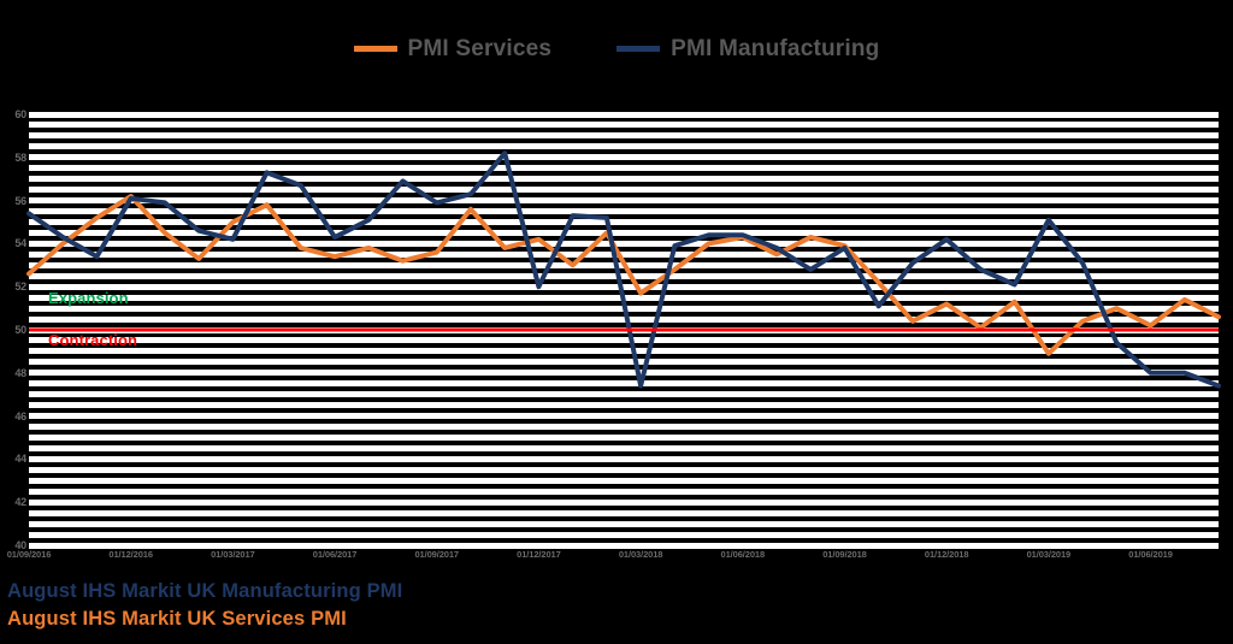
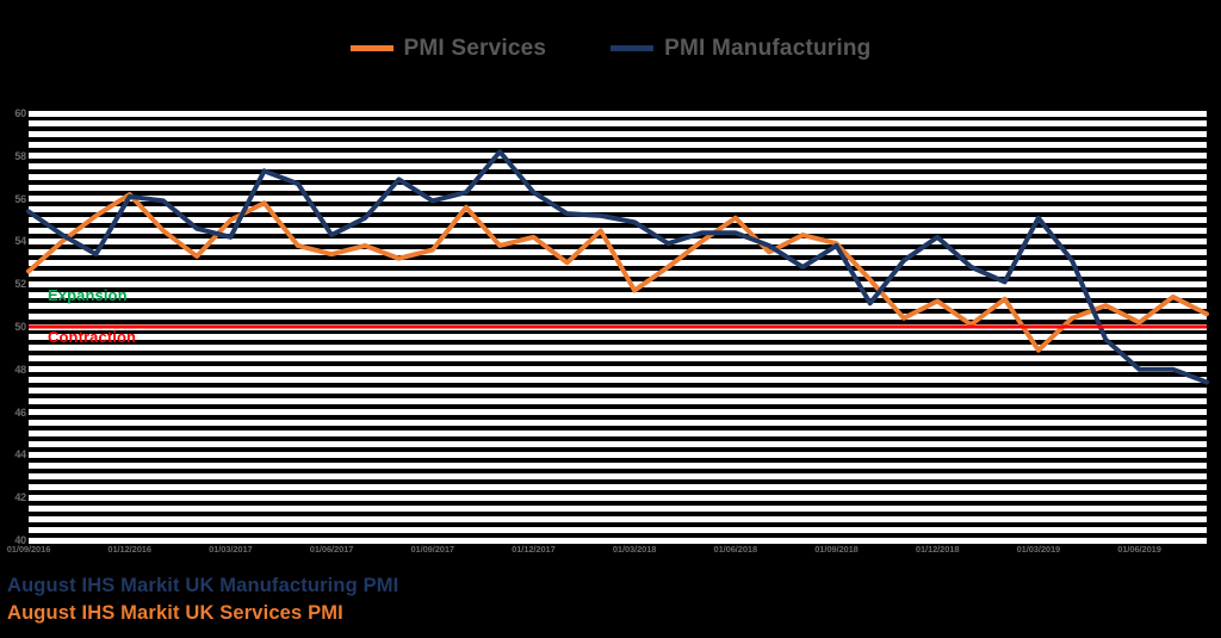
PMI Manufacturing/01/12/2017: 52.0 -> 56.3
PMI Manufacturing/01/03/2018: 47.4 -> 54.9
PMI Services/01/06/2018: 54.3 -> 55.1
